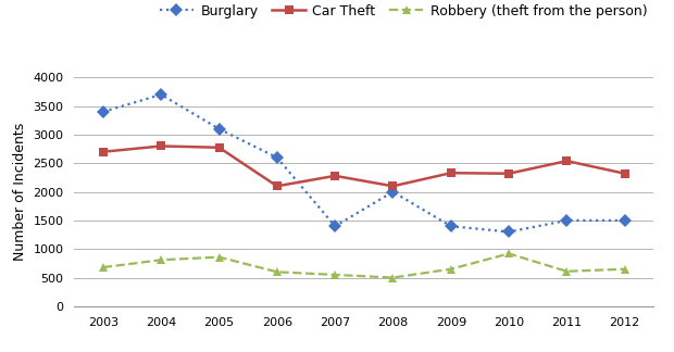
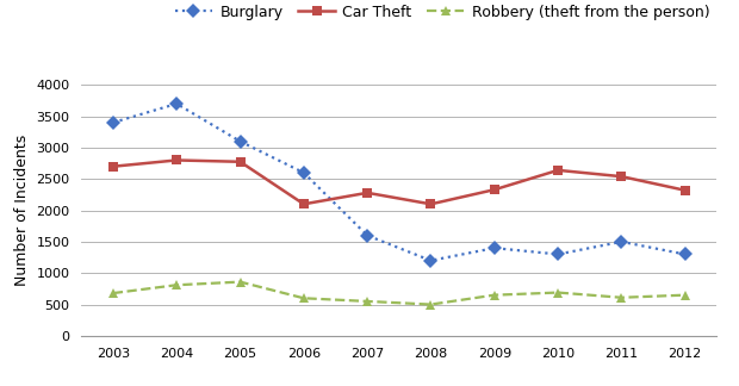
Burglary/2007: 1400 -> 1600
Burglary/2008: 2000 -> 1200
Car Theft/2010: 2320 -> 2640
Robbery (theft from the person)/2010: 920 -> 690
Burglary/2012: 1500 -> 1300
